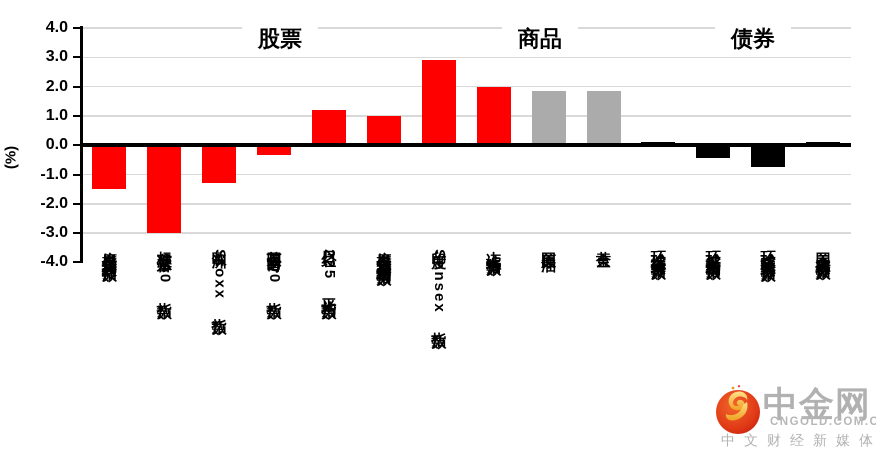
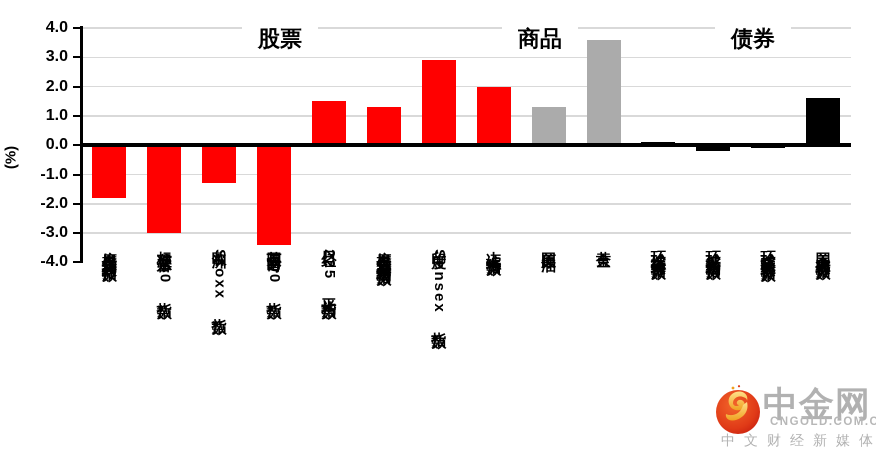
摩根士丹利环球指数: -1.5 -> -1.8
英国富时 100 指数: -0.3 -> -3.4
日经 225 平均指数: 1.2 -> 1.5
摩根士丹利新兴市场指数: 1.0 -> 1.3
美国原油: 1.9 -> 1.3
黄金: 1.9 -> 3.6
环球新兴市场指数: -0.5 -> -0.2
环球高收益债券指数: -0.8 -> -0.1
美国企业债券指数: 0.1 -> 1.6
